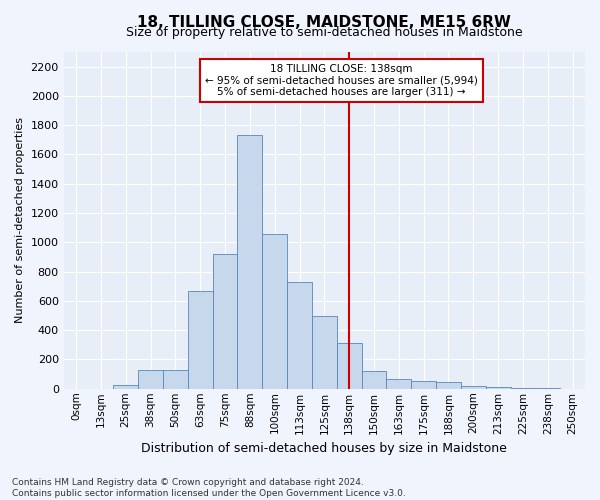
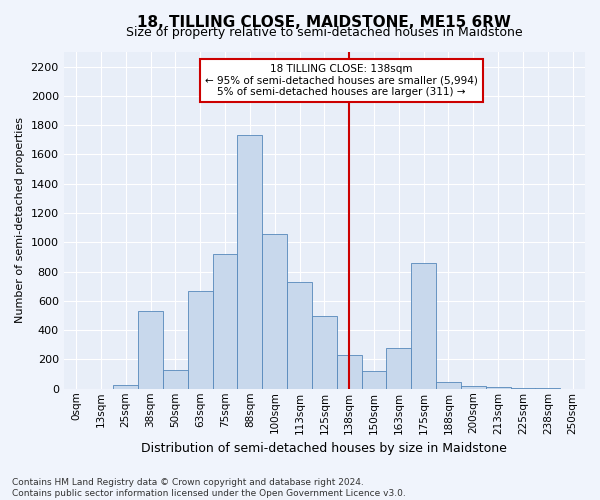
38sqm: 130 -> 530
138sqm: 310 -> 230
163sqm: 70 -> 280
175sqm: 60 -> 860
